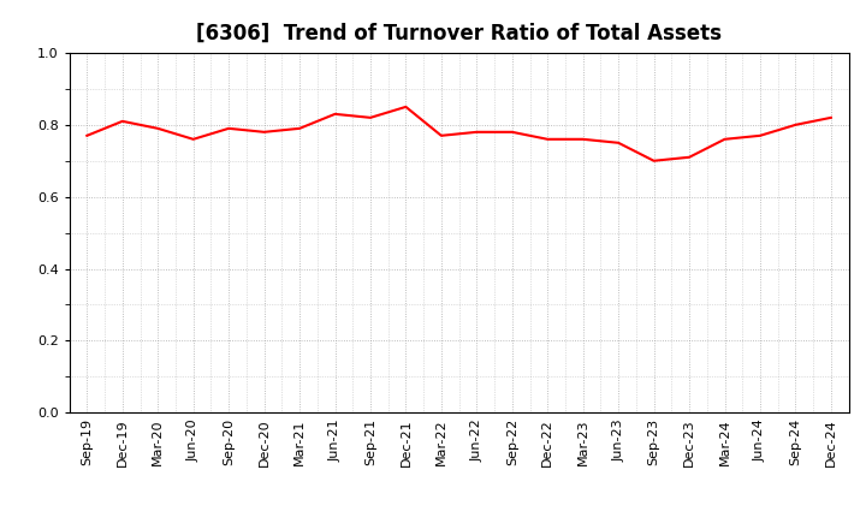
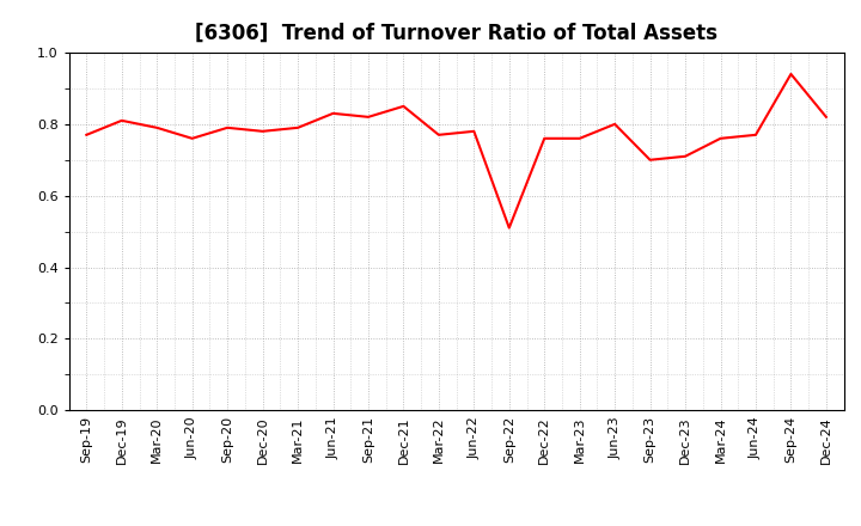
Sep-22: 0.78 -> 0.51
Jun-23: 0.75 -> 0.80
Sep-24: 0.80 -> 0.94
